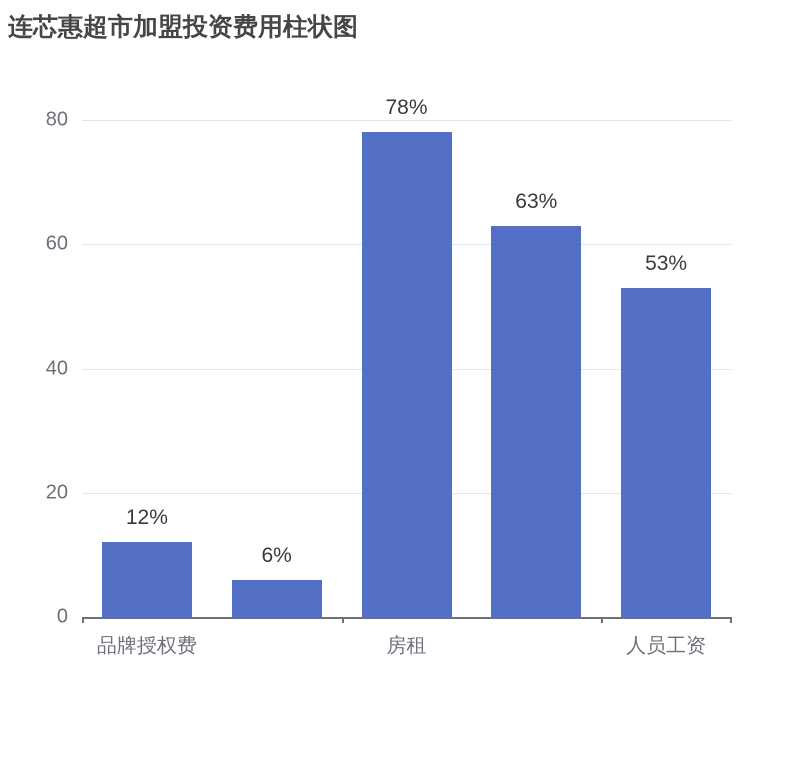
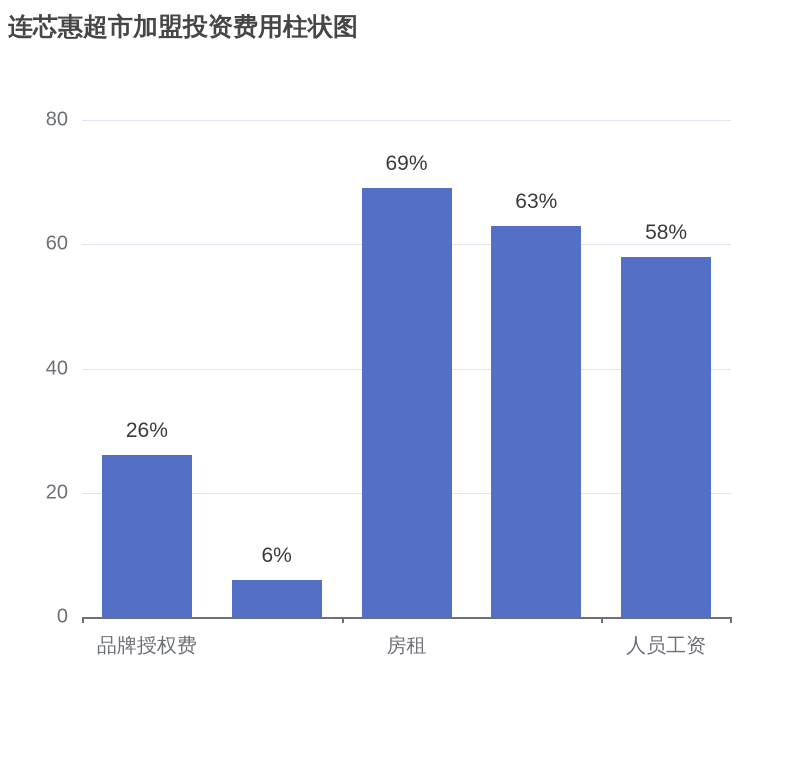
品牌授权费: 12% -> 26%
房租: 78% -> 69%
人员工资: 53% -> 58%
